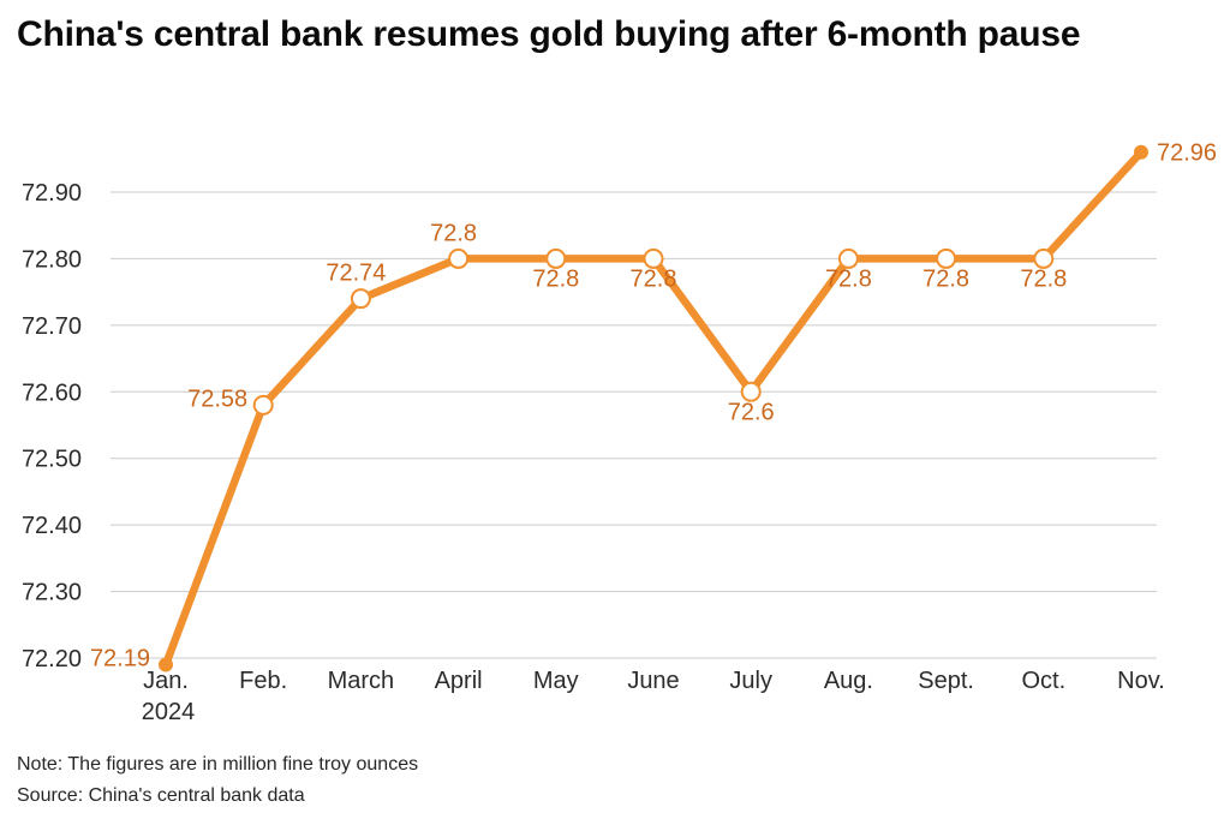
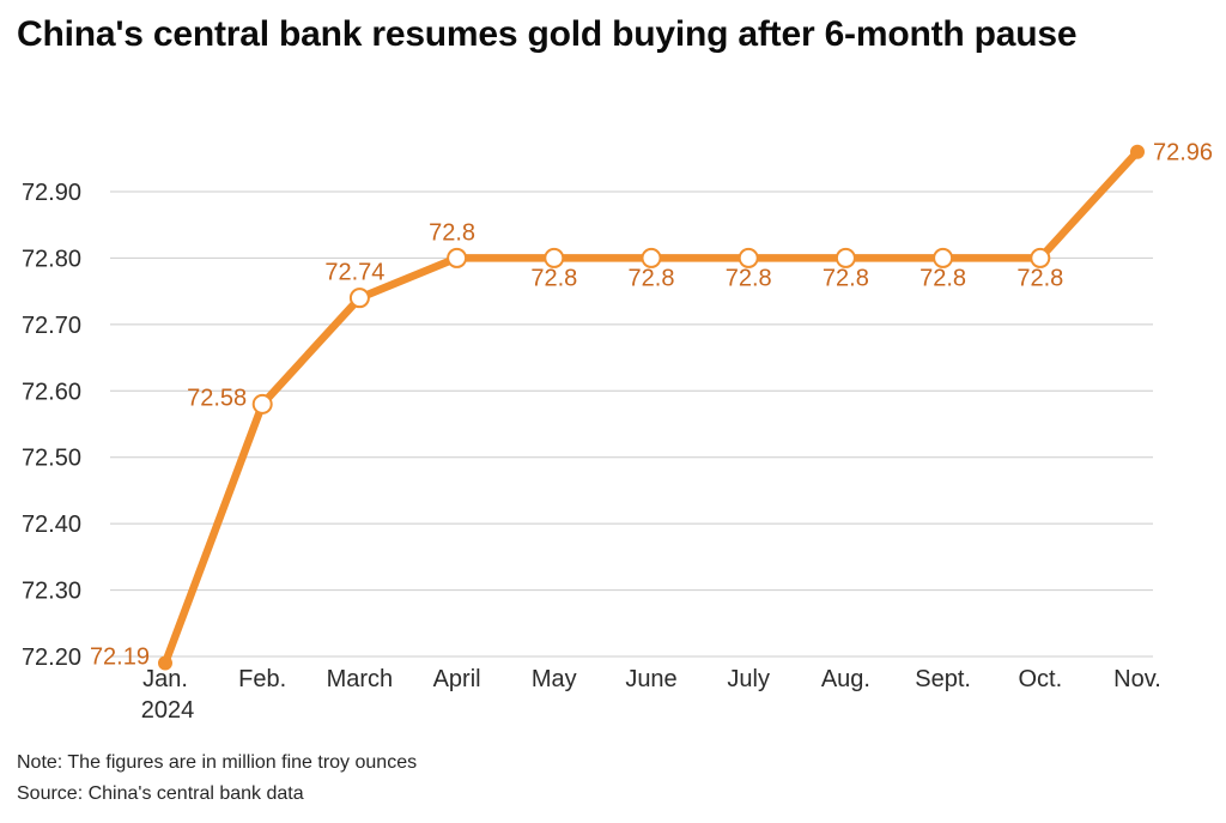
July: 72.6 -> 72.8
